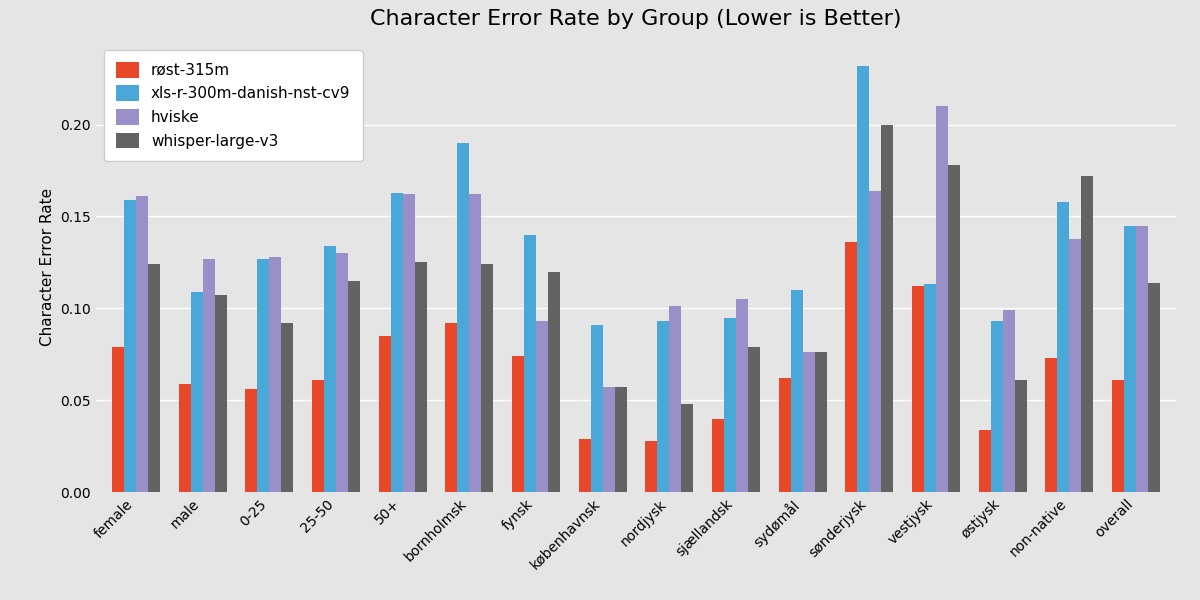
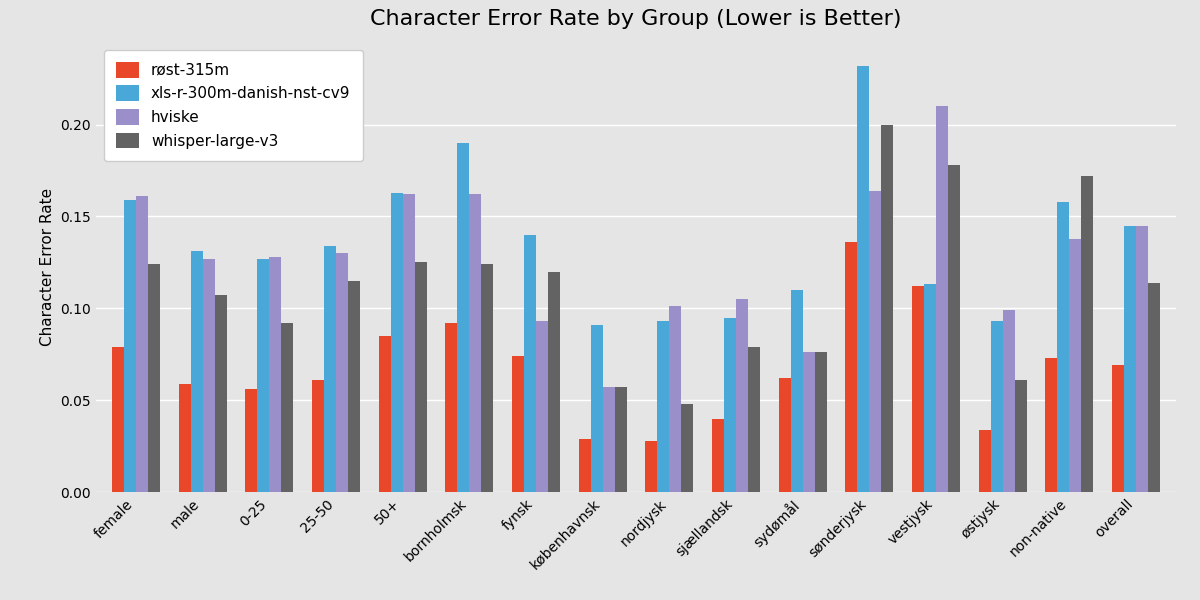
xls-r-300m-danish-nst-cv9/male: 0.109 -> 0.131
røst-315m/overall: 0.061 -> 0.069
